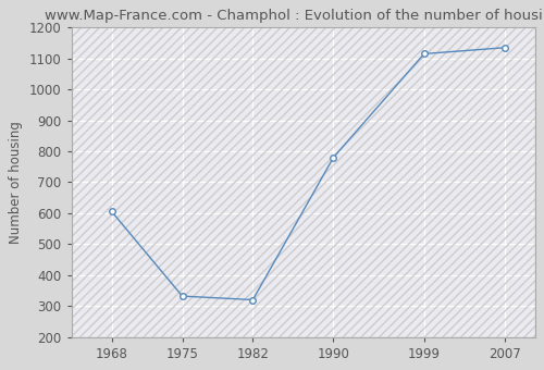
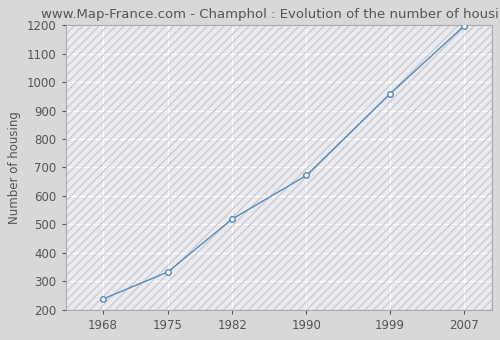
1968: 605 -> 237
1982: 320 -> 519
1990: 780 -> 672
1999: 1115 -> 958
2007: 1135 -> 1197
